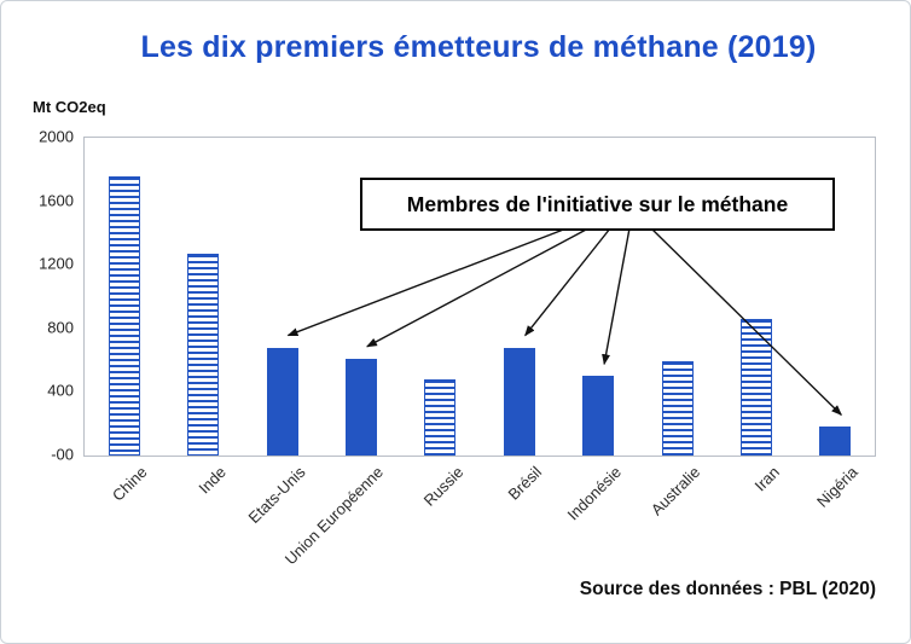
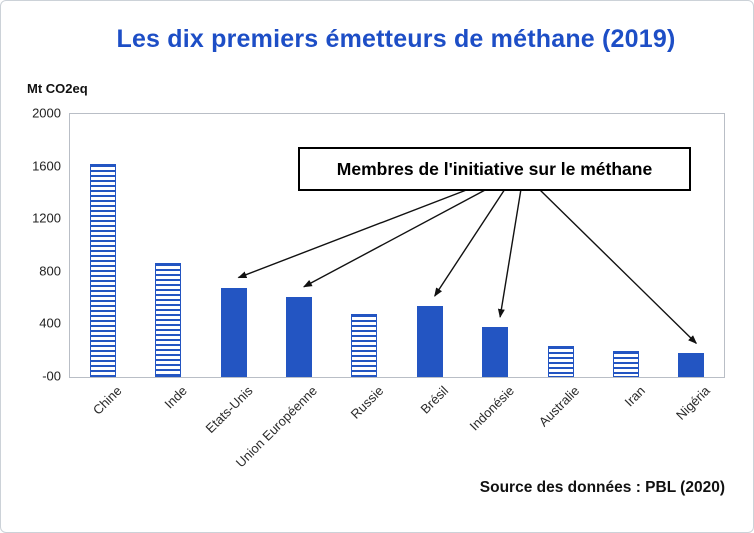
Chine: 1760 -> 1620
Inde: 1270 -> 870
Brésil: 680 -> 540
Indonésie: 500 -> 380
Australie: 590 -> 240
Iran: 860 -> 200
